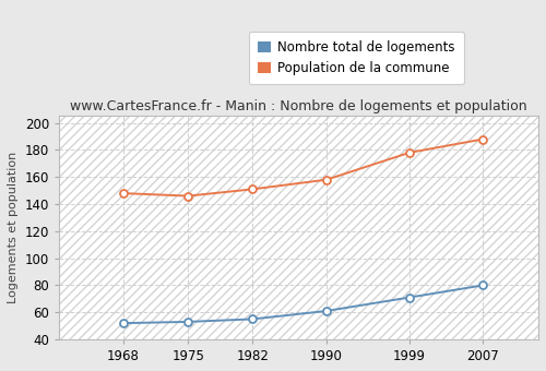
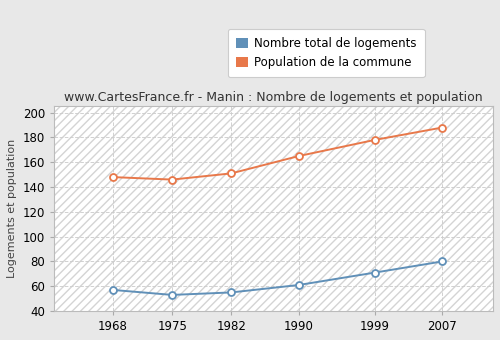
Nombre total de logements/1968: 52 -> 57
Population de la commune/1990: 158 -> 165
